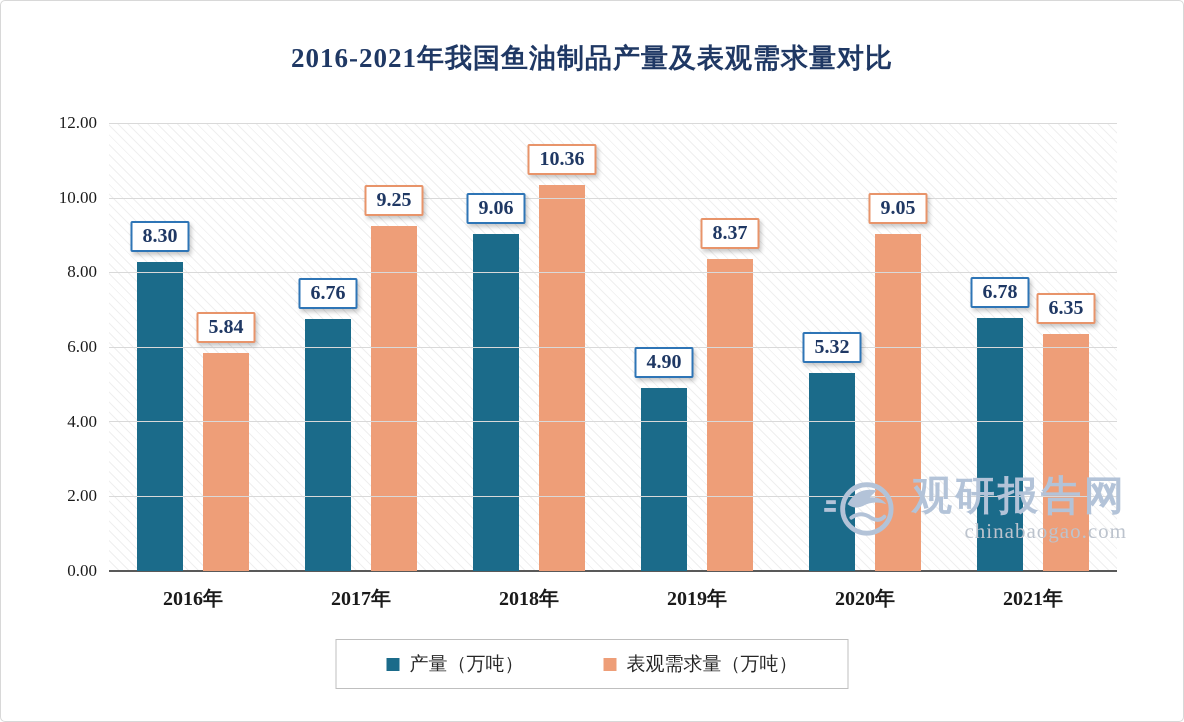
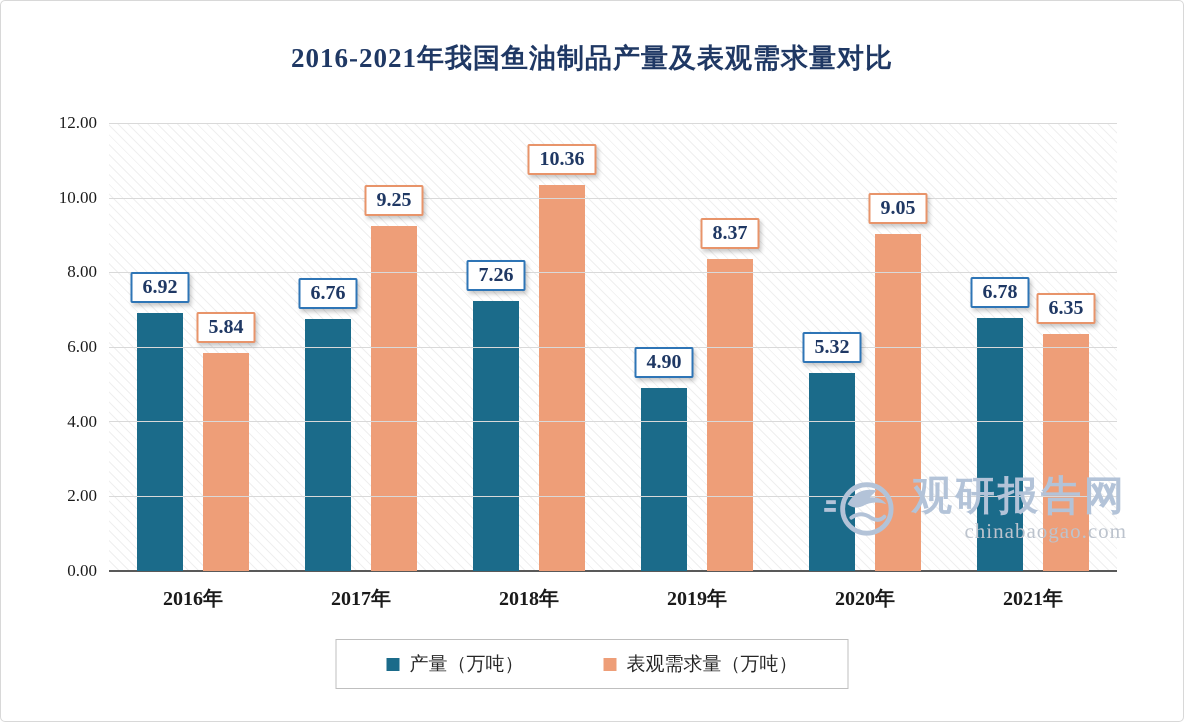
产量（万吨）/2016年: 8.30 -> 6.92
产量（万吨）/2018年: 9.06 -> 7.26
